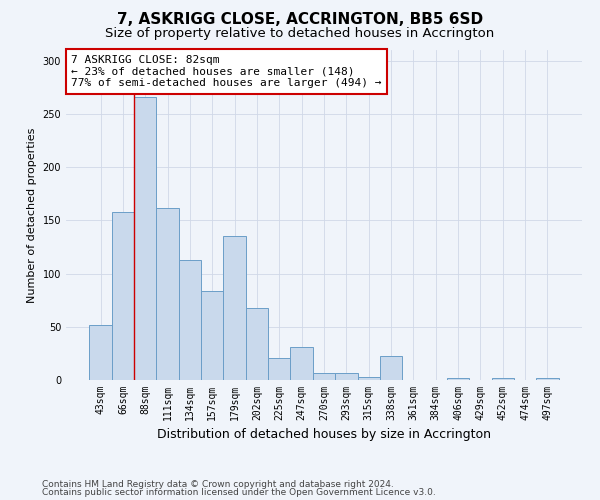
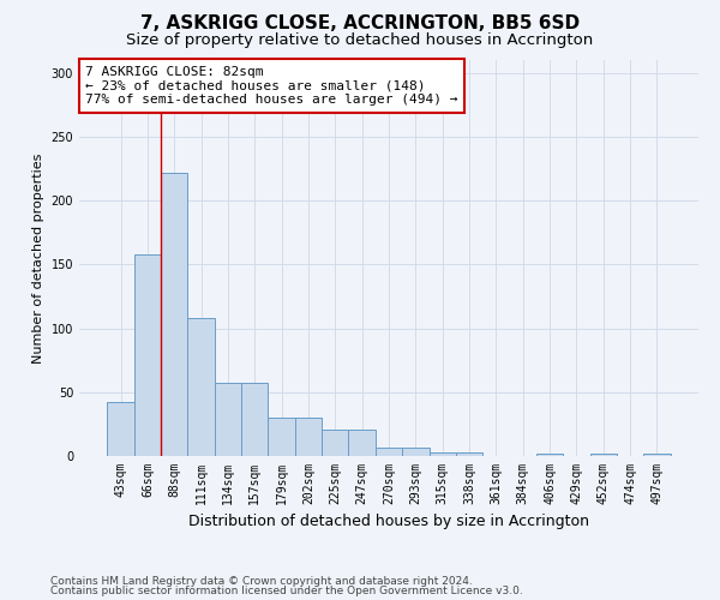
43sqm: 52 -> 42
88sqm: 266 -> 222
111sqm: 162 -> 108
134sqm: 113 -> 57
157sqm: 84 -> 57
179sqm: 135 -> 30
202sqm: 68 -> 30
247sqm: 31 -> 21
338sqm: 23 -> 3
